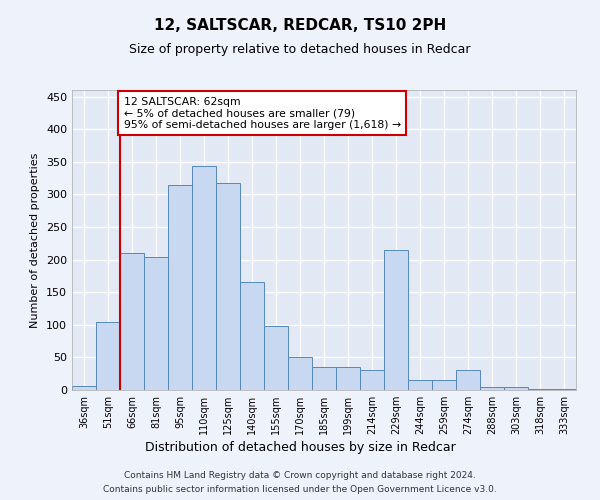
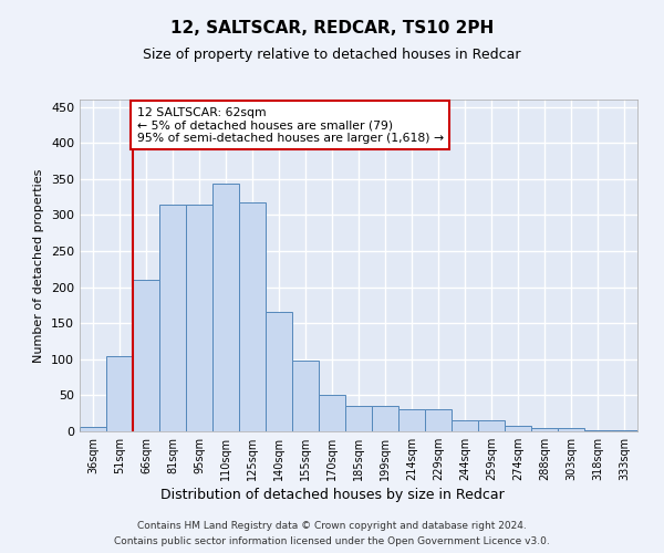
81sqm: 204 -> 315
229sqm: 214 -> 30
274sqm: 30 -> 8
